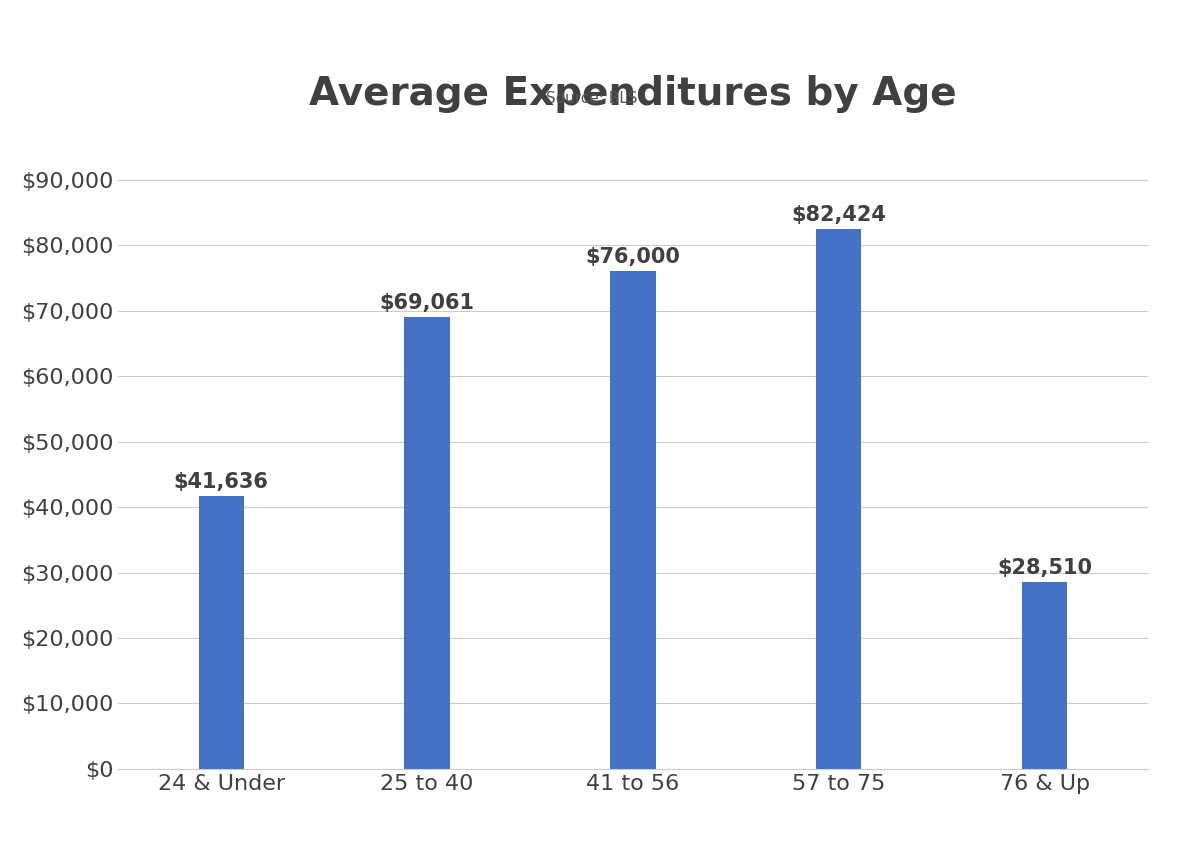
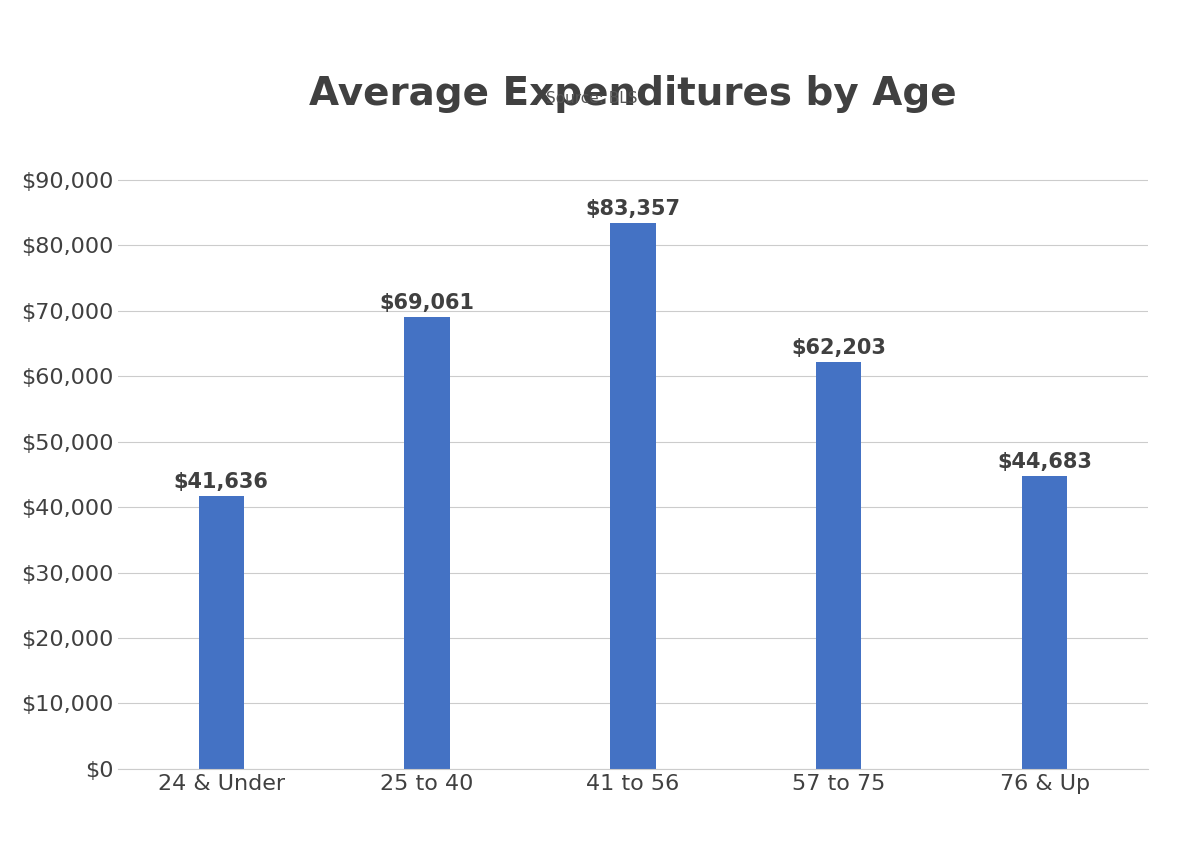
41 to 56: $76,000 -> $83,357
57 to 75: $82,424 -> $62,203
76 & Up: $28,510 -> $44,683
